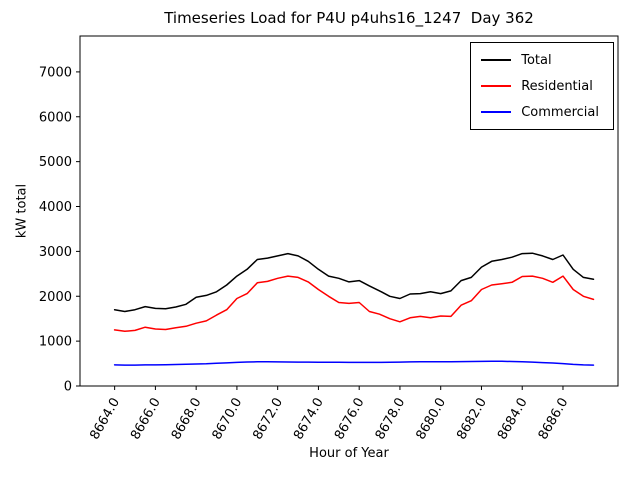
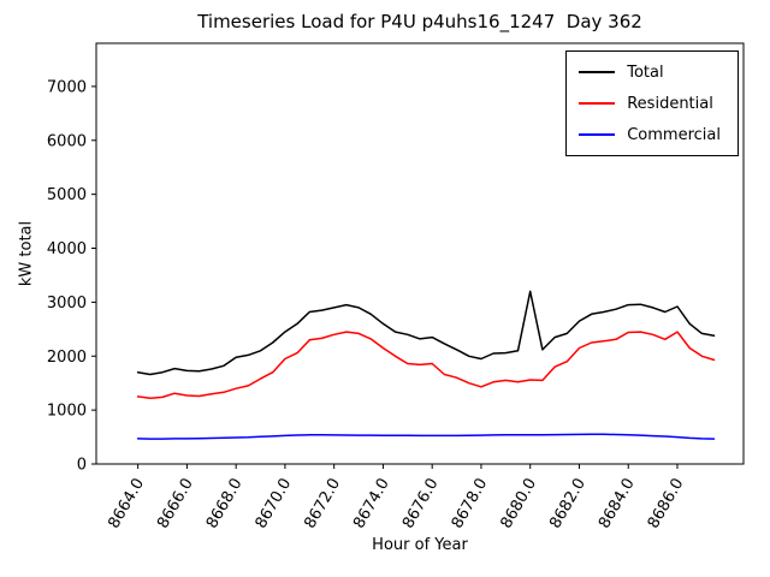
Total/8680.0: 2100 -> 3200
